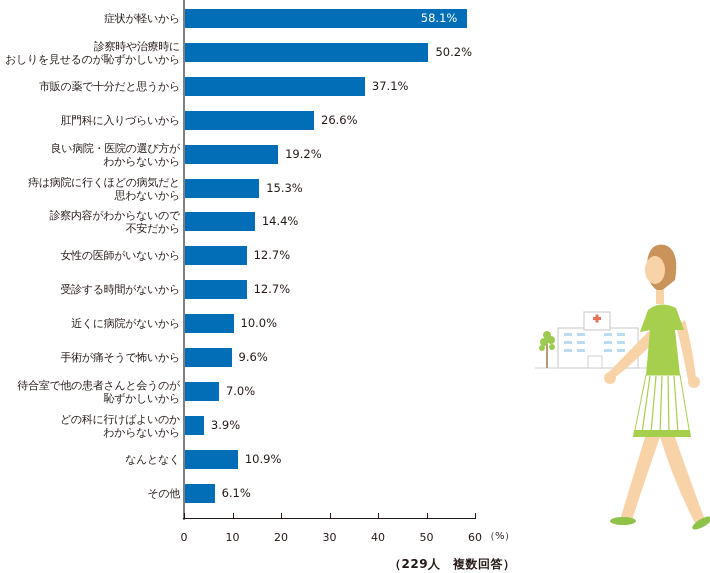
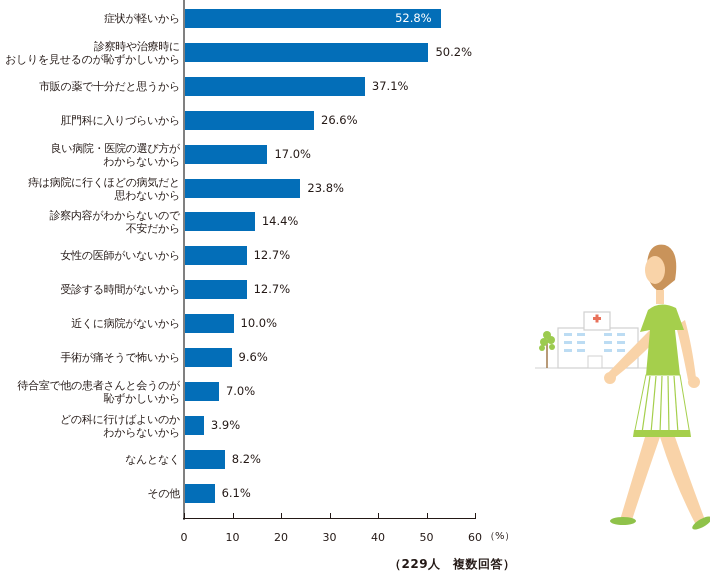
症状が軽いから: 58.1% -> 52.8%
良い病院・医院の選び方が わからないから: 19.2% -> 17.0%
痔は病院に行くほどの病気だと 思わないから: 15.3% -> 23.8%
なんとなく: 10.9% -> 8.2%
